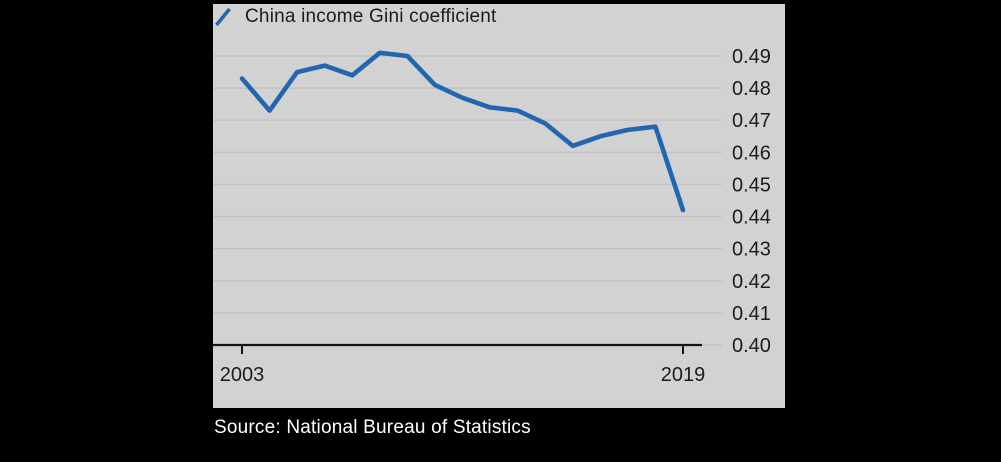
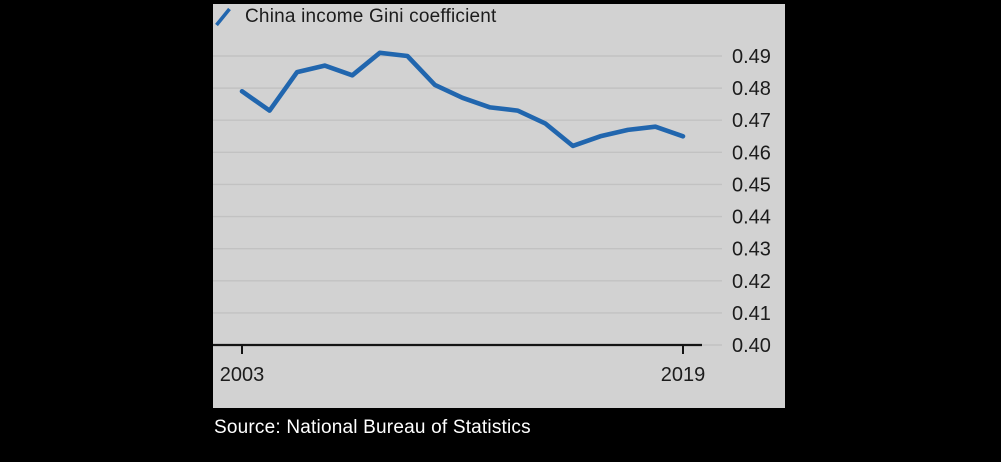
2003: 0.483 -> 0.479
2019: 0.442 -> 0.465
